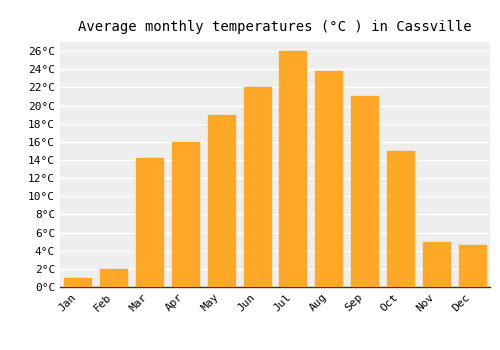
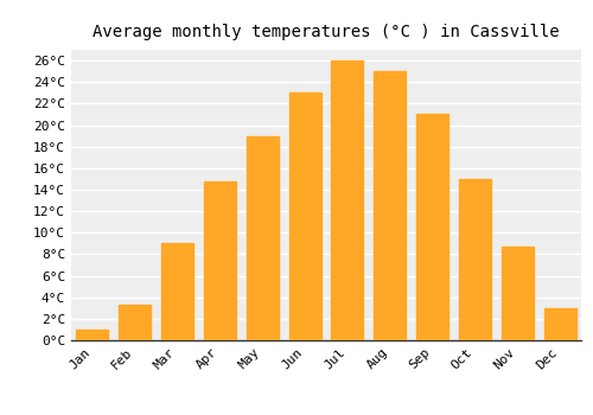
Feb: 2.0°C -> 3.3°C
Mar: 14.2°C -> 9.0°C
Apr: 16.0°C -> 14.8°C
Jun: 22.0°C -> 23.0°C
Aug: 23.8°C -> 25.0°C
Nov: 5.0°C -> 8.7°C
Dec: 4.6°C -> 3.0°C
